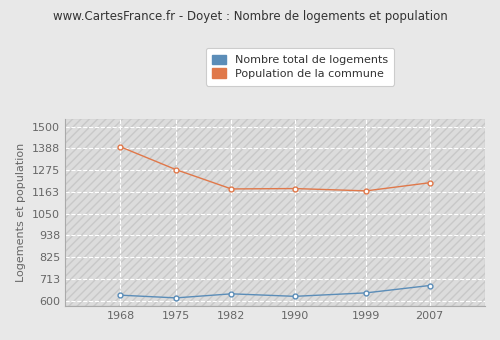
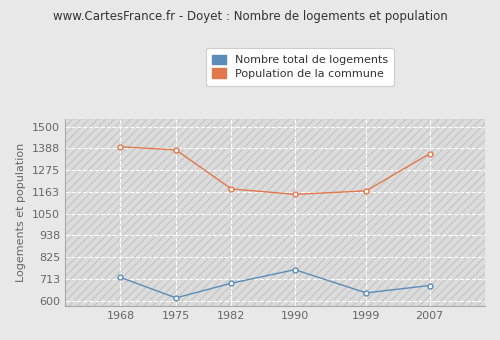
Nombre total de logements/1968: 630 -> 720
Population de la commune/1975: 1280 -> 1380
Nombre total de logements/1982: 640 -> 690
Nombre total de logements/1990: 620 -> 760
Population de la commune/1990: 1180 -> 1150
Population de la commune/2007: 1210 -> 1360
